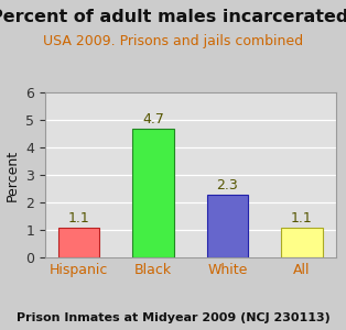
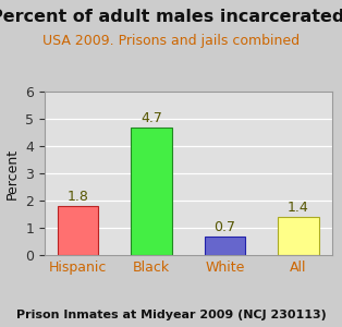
Hispanic: 1.1 -> 1.8
White: 2.3 -> 0.7
All: 1.1 -> 1.4
